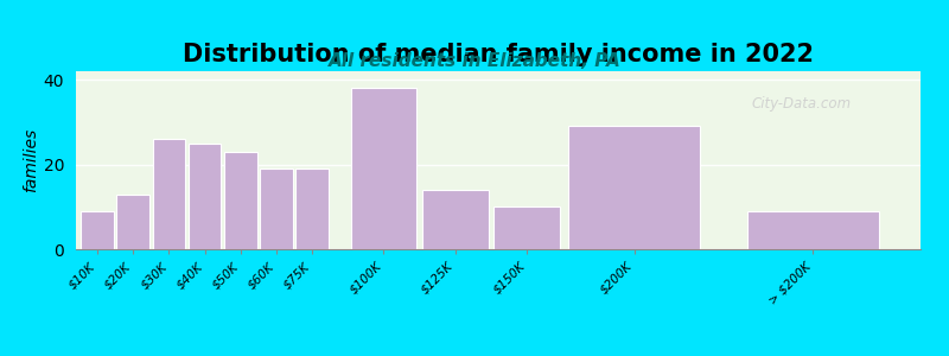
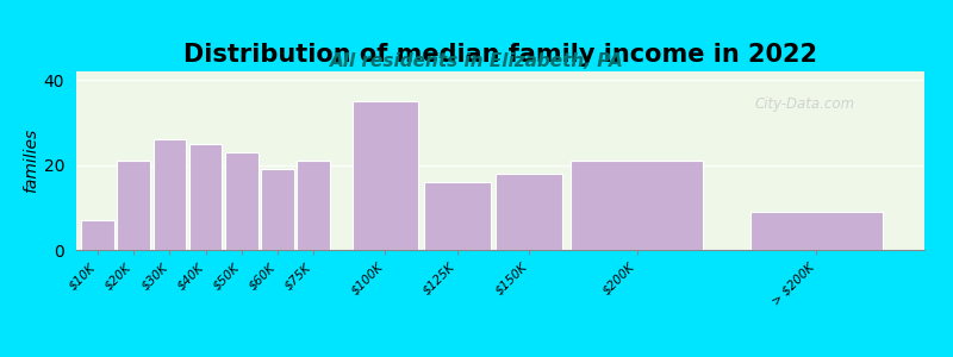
$10K: 9 -> 7
$20K: 13 -> 21
$75K: 19 -> 21
$100K: 38 -> 35
$125K: 14 -> 16
$150K: 10 -> 18
$200K: 29 -> 21
